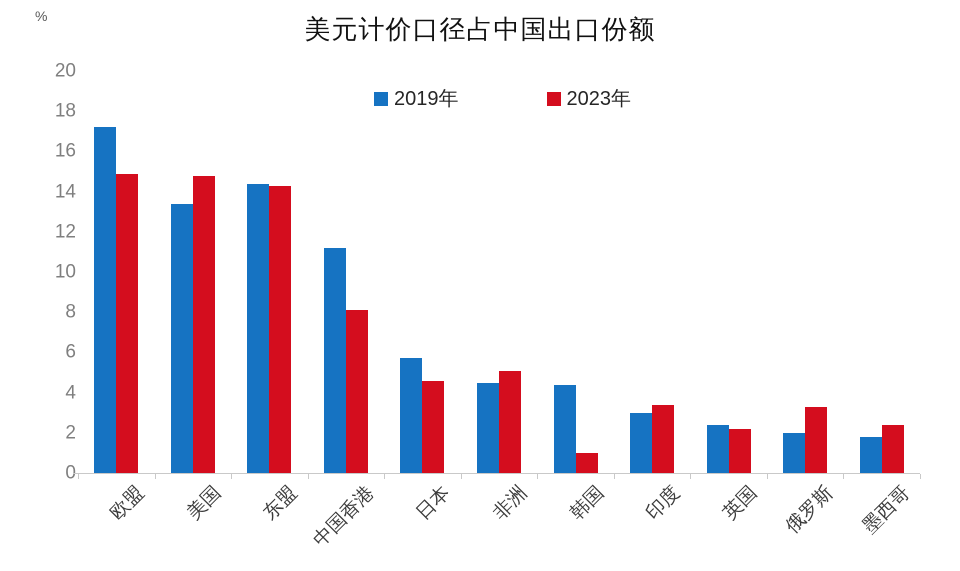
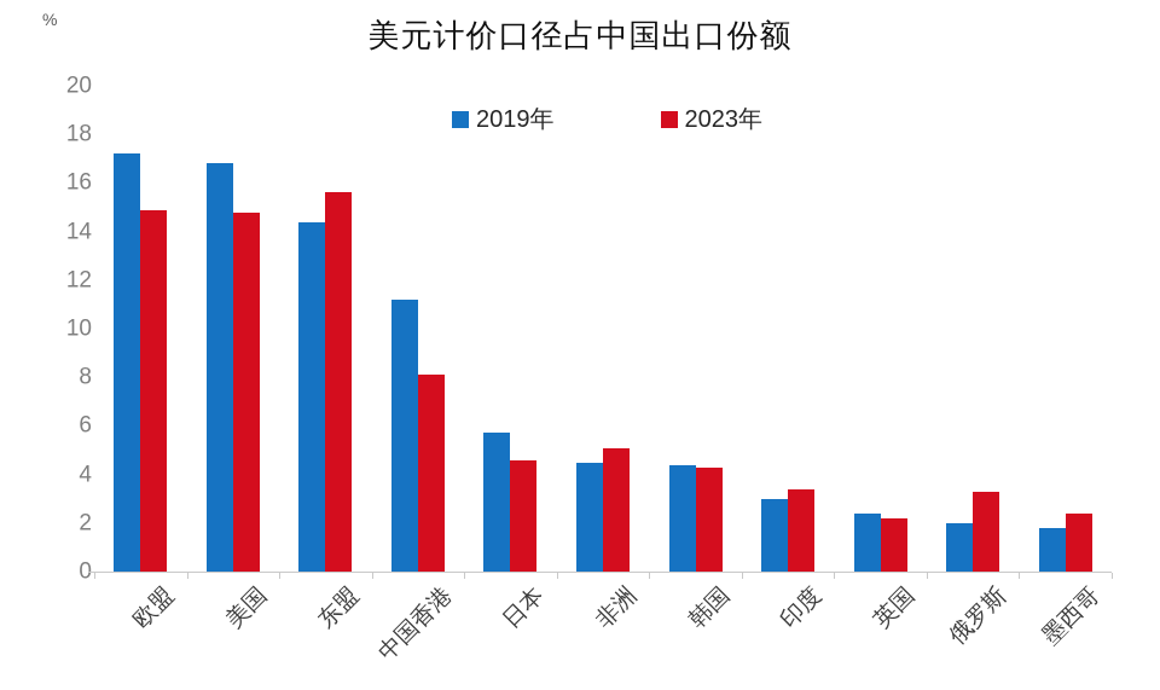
2019年/美国: 13.4 -> 16.8
2023年/东盟: 14.3 -> 15.6
2023年/韩国: 1.0 -> 4.3
